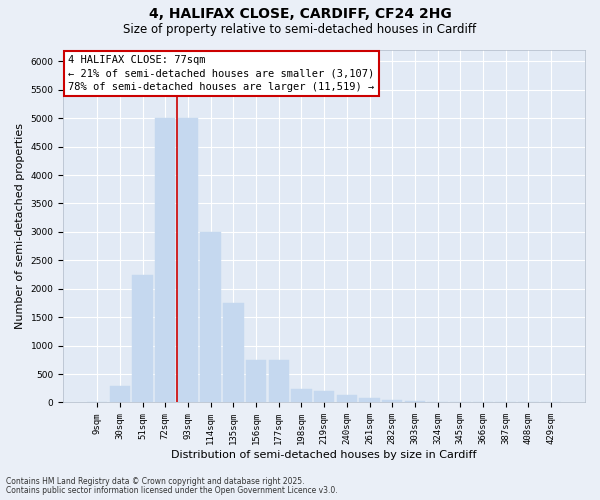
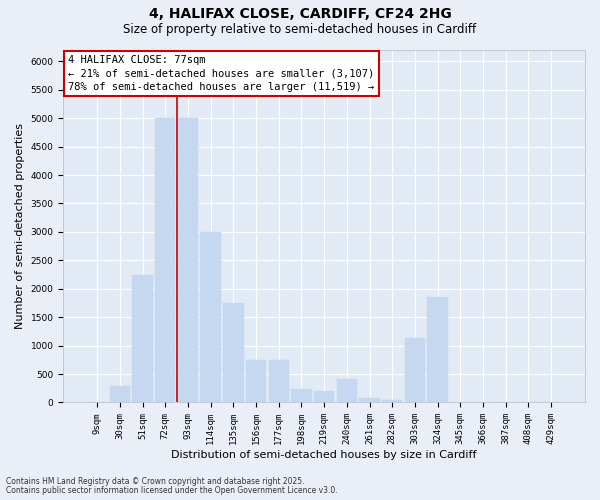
240sqm: 130 -> 420
303sqm: 30 -> 1140
324sqm: 10 -> 1860
